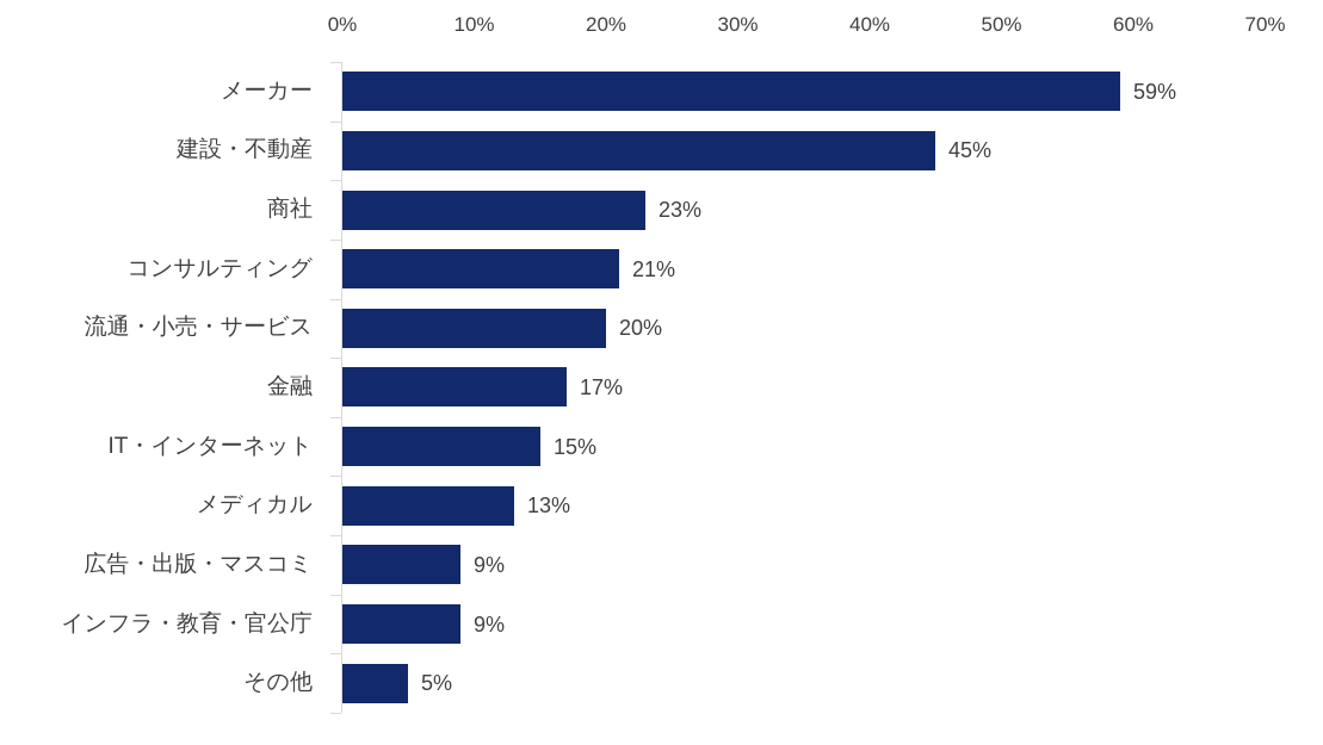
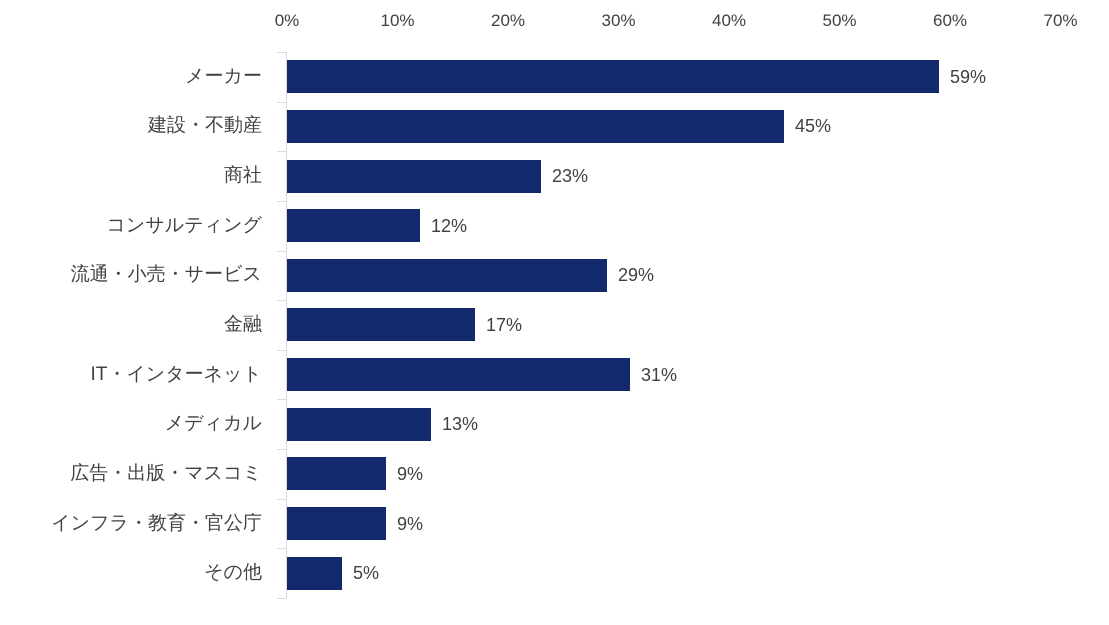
コンサルティング: 21% -> 12%
流通・小売・サービス: 20% -> 29%
IT・インターネット: 15% -> 31%
